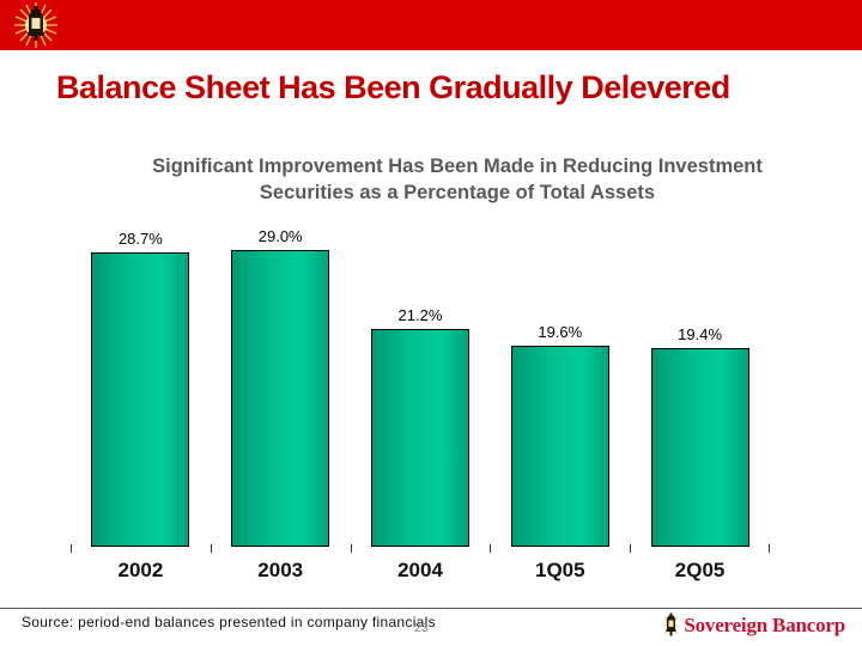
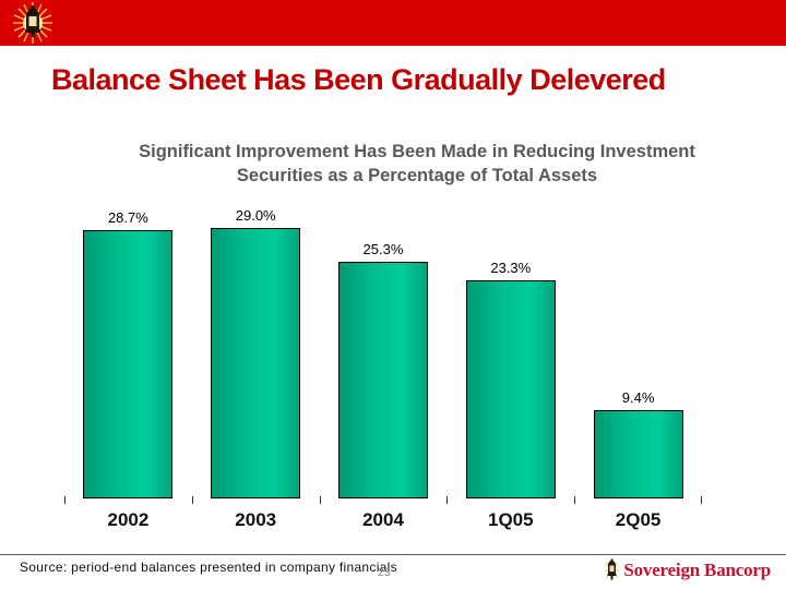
2004: 21.2% -> 25.3%
1Q05: 19.6% -> 23.3%
2Q05: 19.4% -> 9.4%
